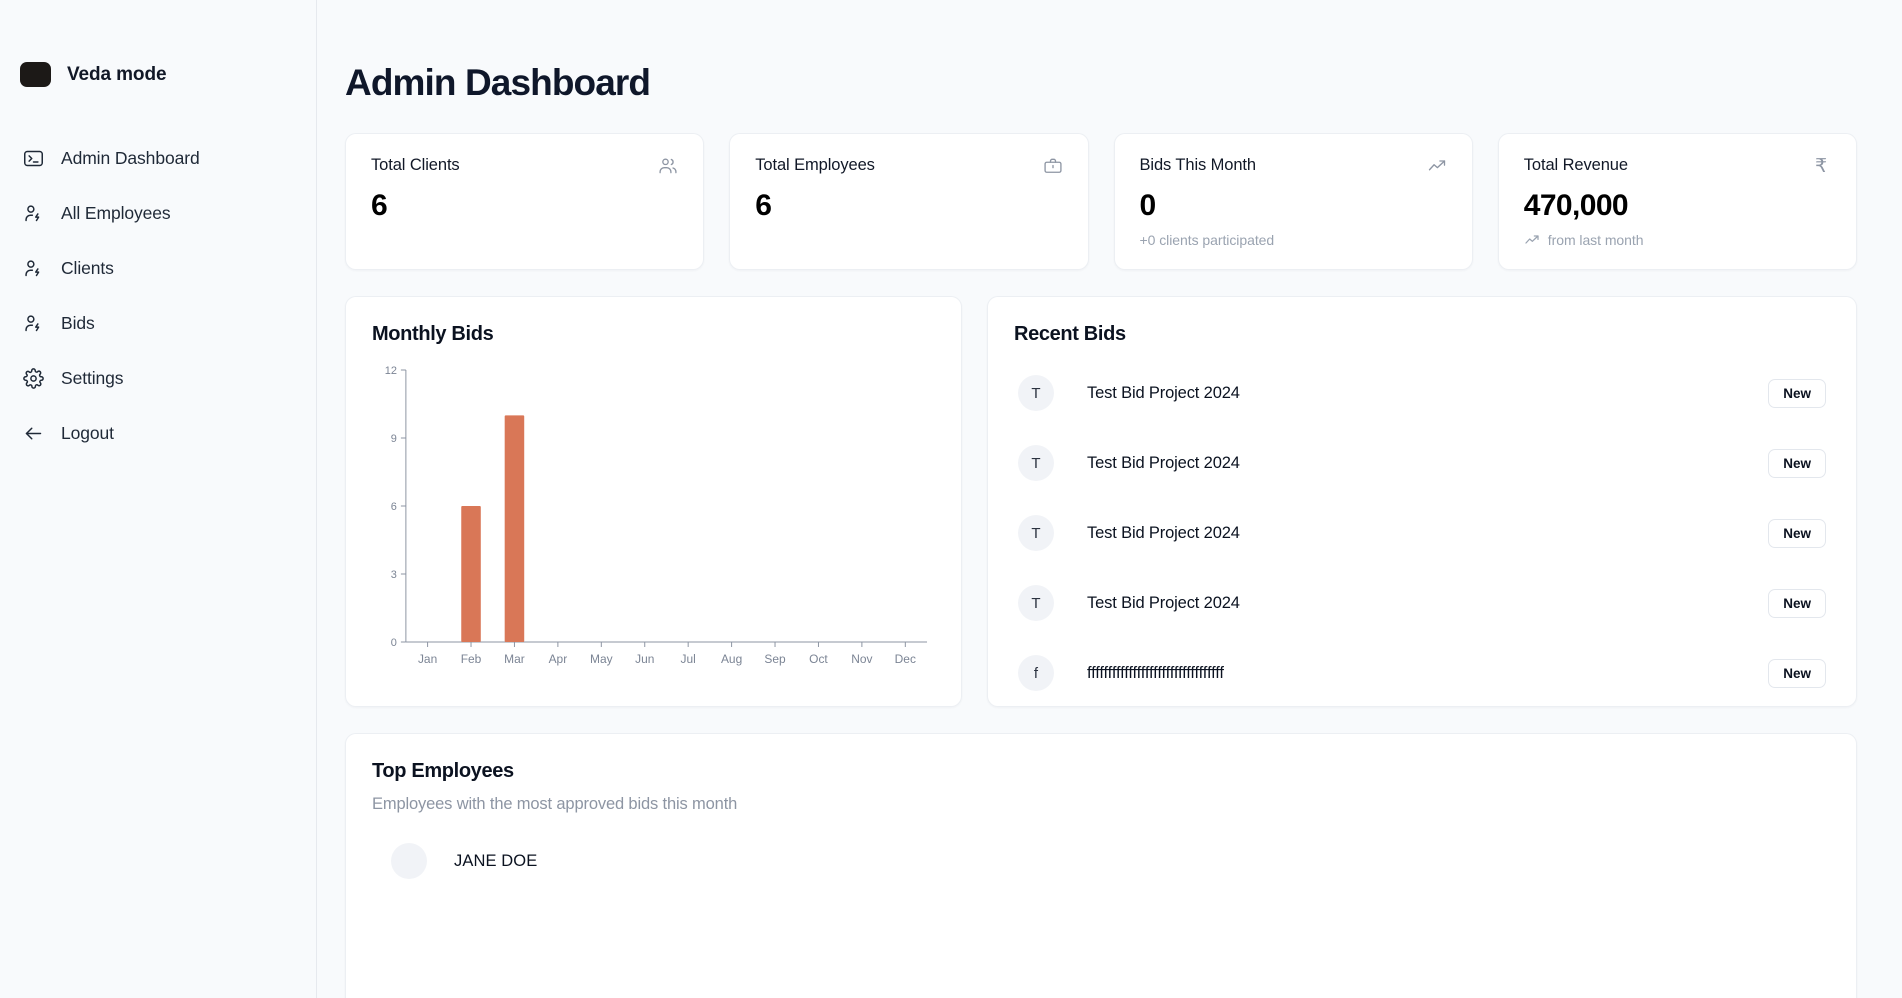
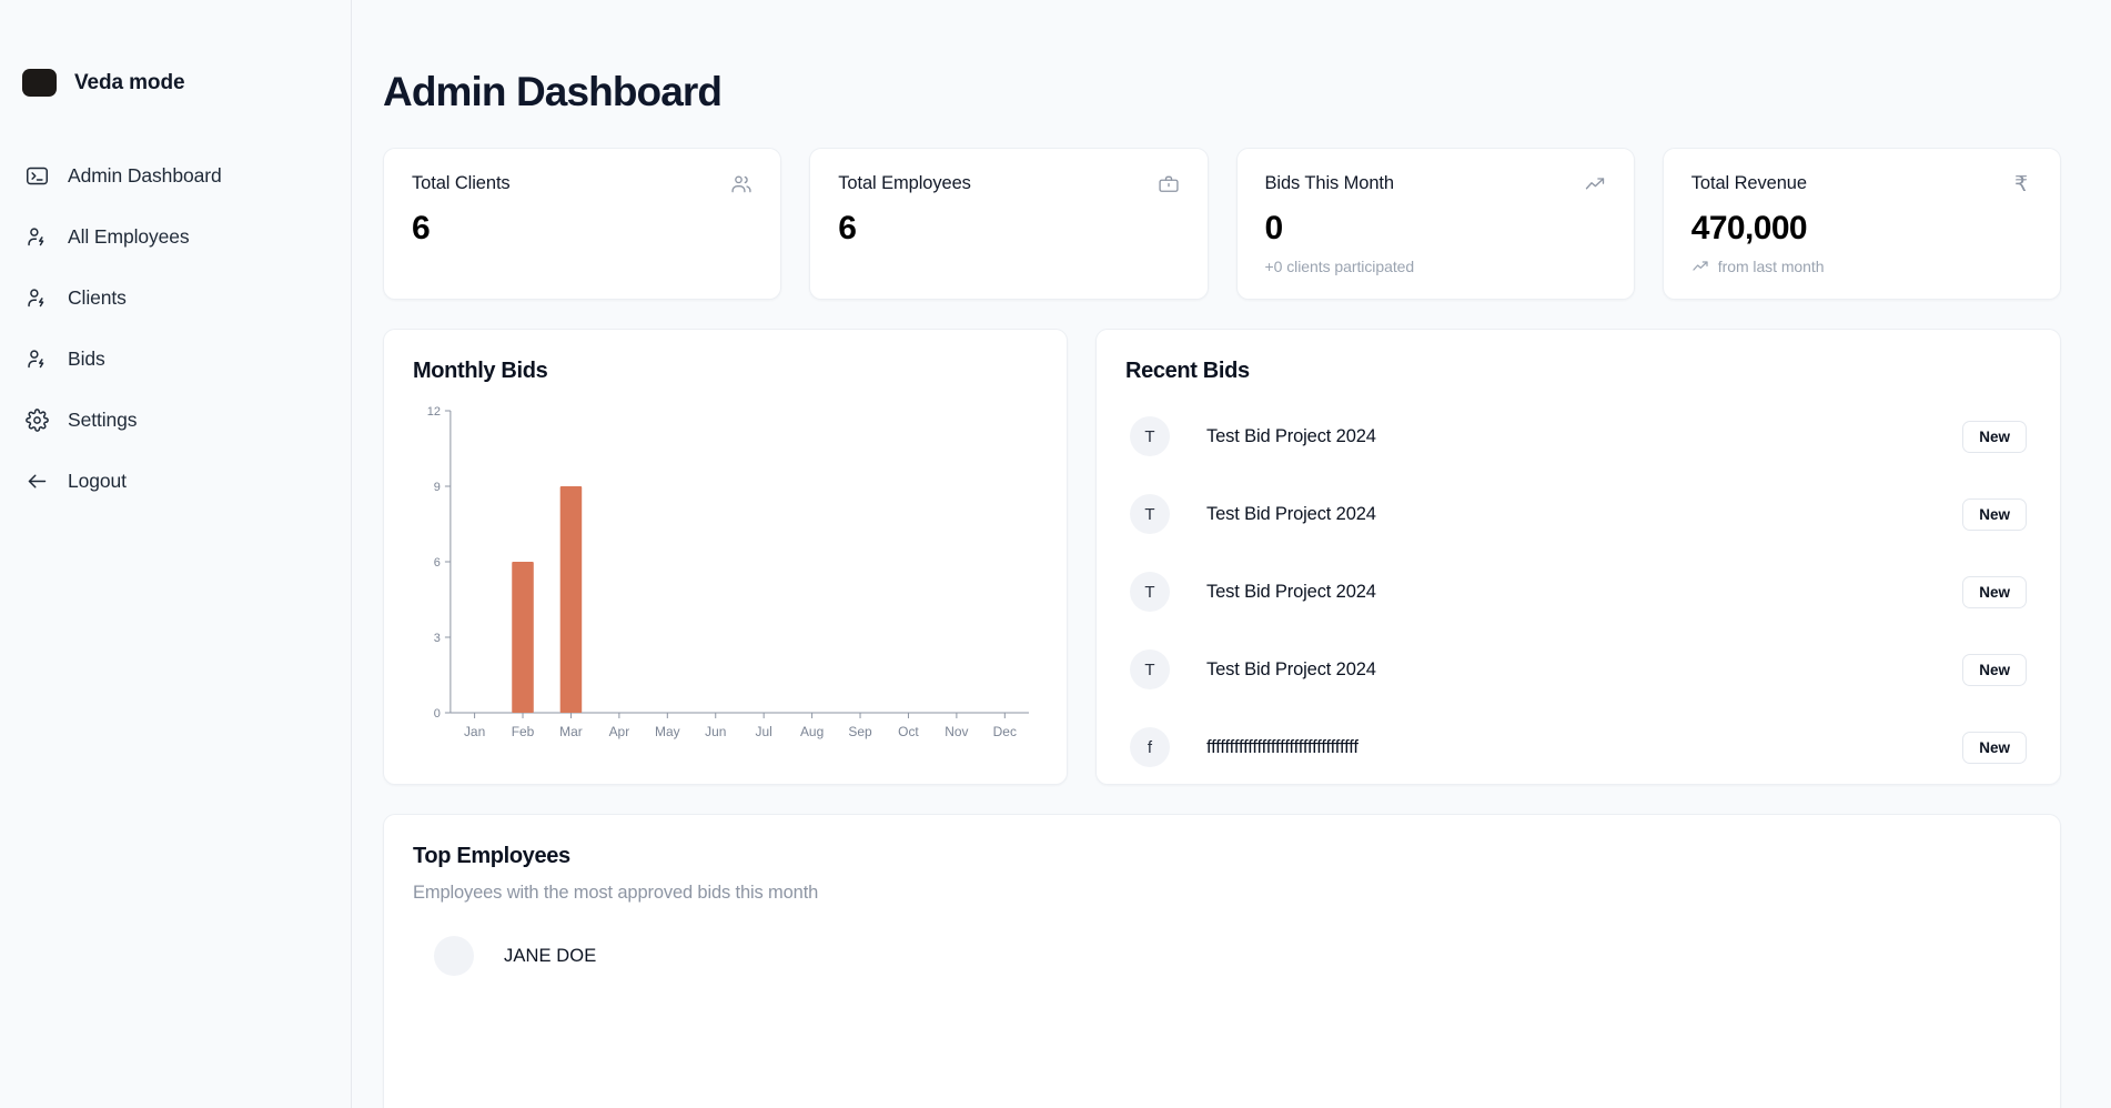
Mar: 10 -> 9
